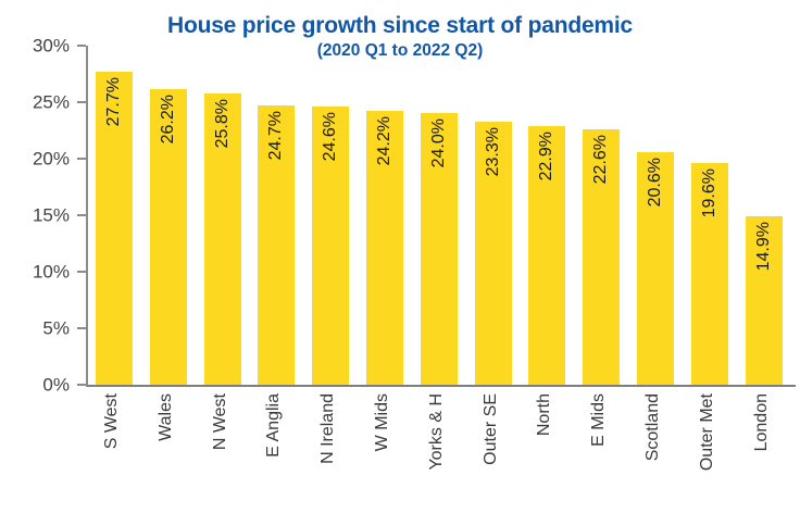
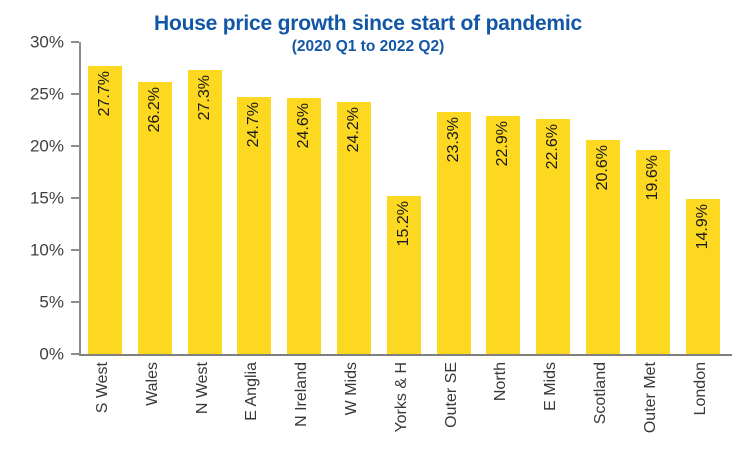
N West: 25.8% -> 27.3%
Yorks & H: 24.0% -> 15.2%
